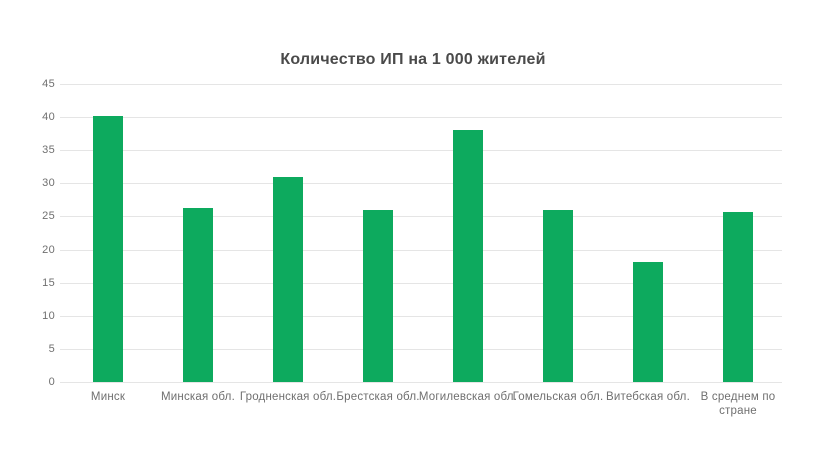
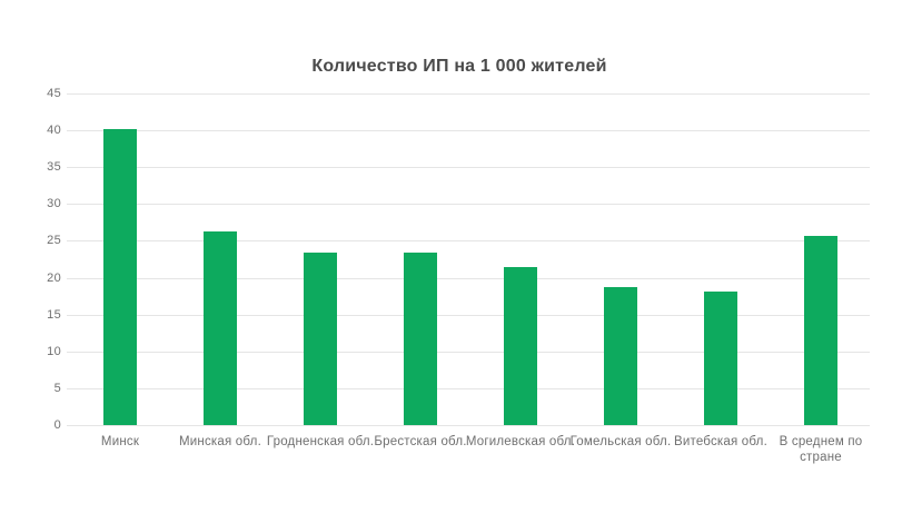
Гродненская обл.: 31 -> 23
Брестская обл.: 26 -> 23
Могилевская обл.: 38 -> 21
Гомельская обл.: 26 -> 19
